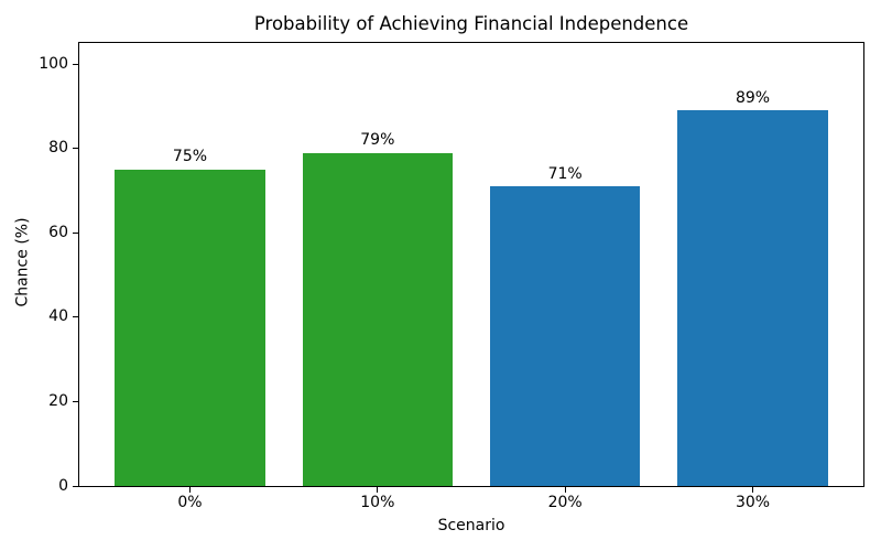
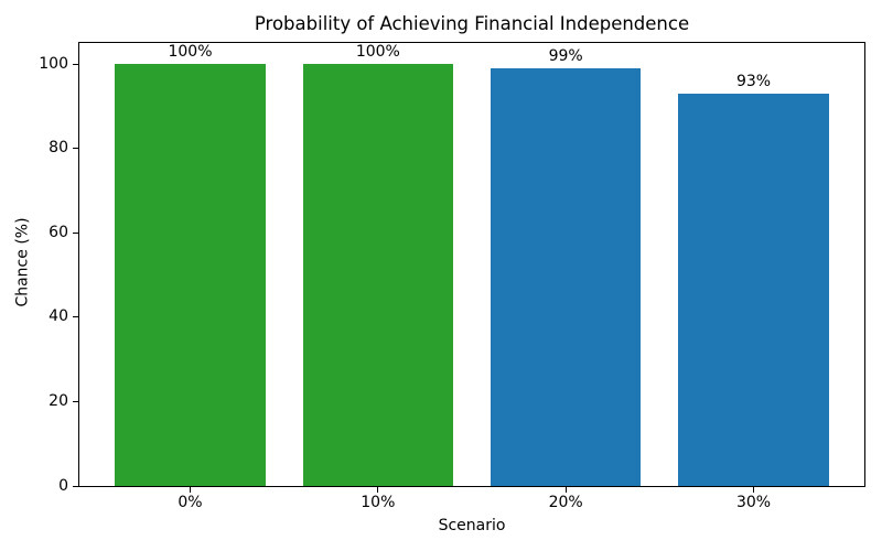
0%: 75% -> 100%
10%: 79% -> 100%
20%: 71% -> 99%
30%: 89% -> 93%
